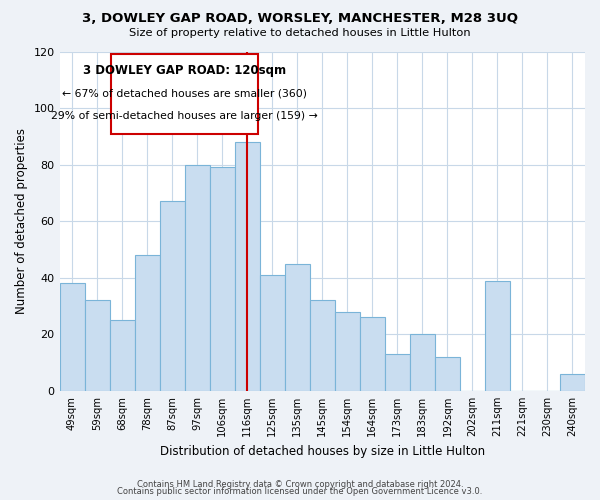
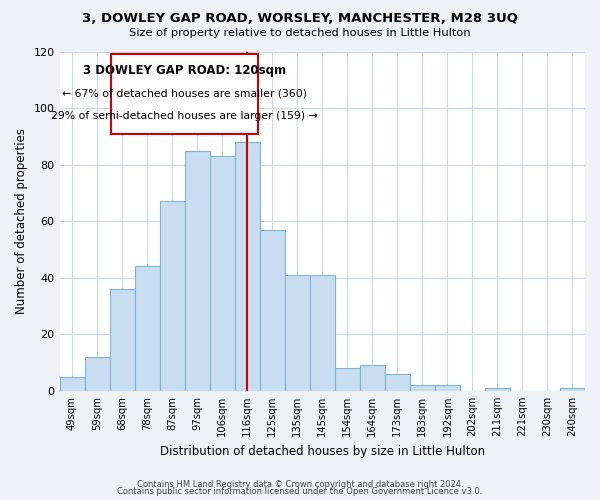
49sqm: 38 -> 5
59sqm: 32 -> 12
68sqm: 25 -> 36
78sqm: 48 -> 44
97sqm: 80 -> 85
106sqm: 79 -> 83
125sqm: 41 -> 57
135sqm: 45 -> 41
145sqm: 32 -> 41
154sqm: 28 -> 8
164sqm: 26 -> 9
173sqm: 13 -> 6
183sqm: 20 -> 2
192sqm: 12 -> 2
211sqm: 39 -> 1
240sqm: 6 -> 1
